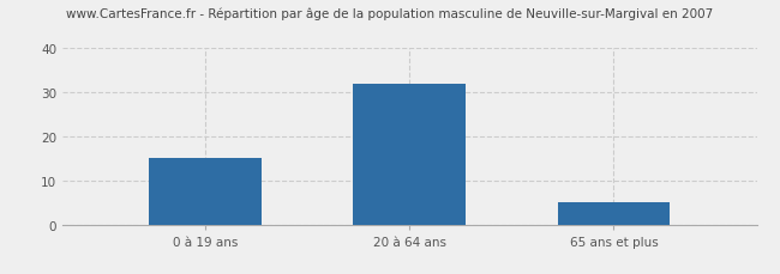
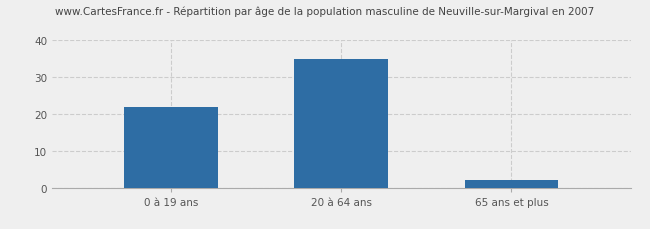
0 à 19 ans: 15 -> 22
20 à 64 ans: 32 -> 35
65 ans et plus: 5 -> 2
